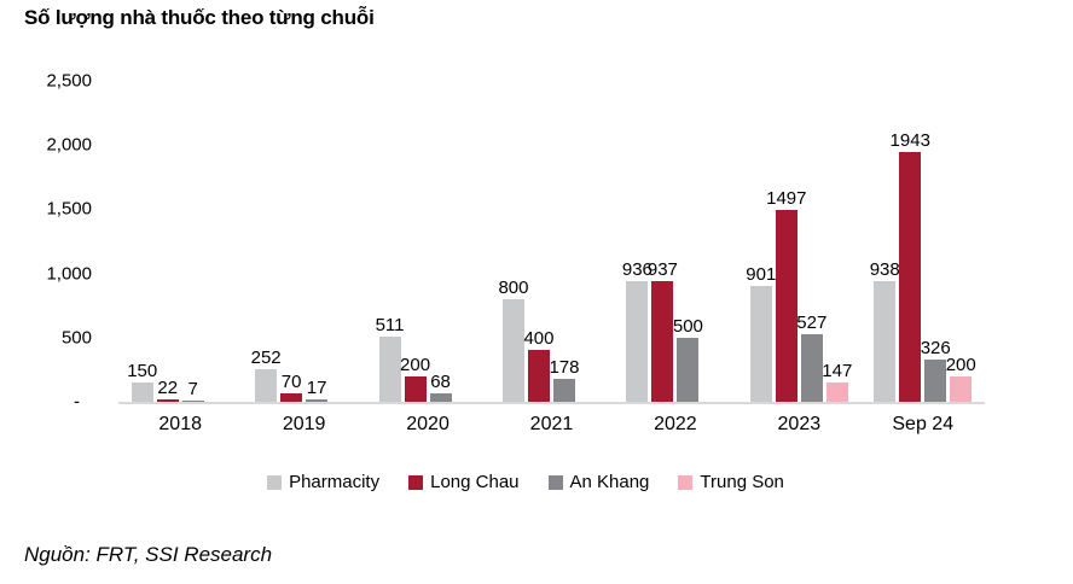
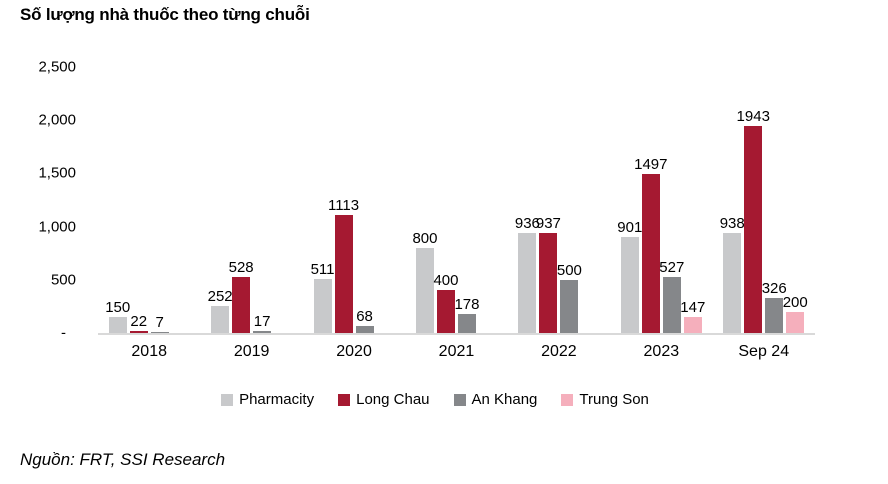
Long Chau/2019: 70 -> 528
Long Chau/2020: 200 -> 1113
